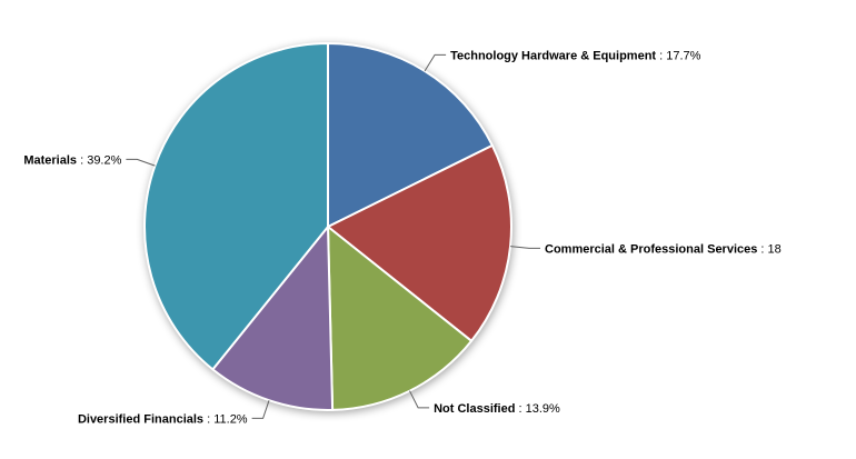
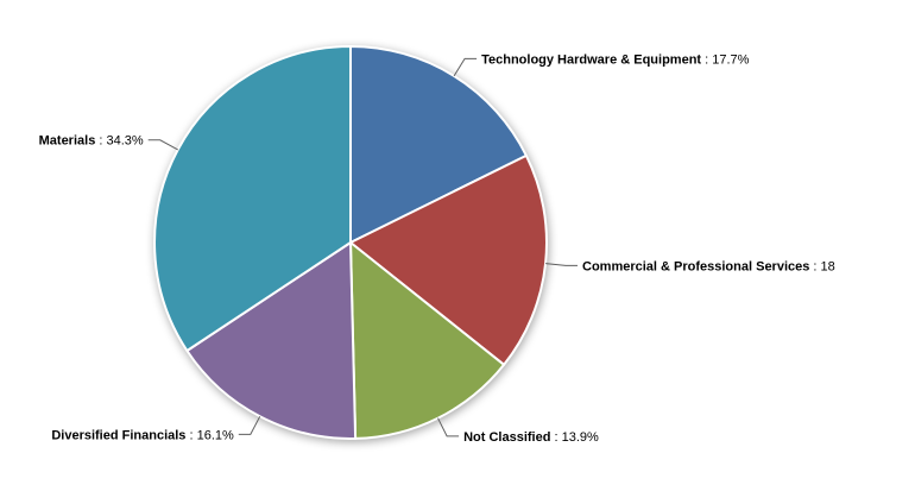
Diversified Financials: 11.2% -> 16.1%
Materials: 39.2% -> 34.3%
